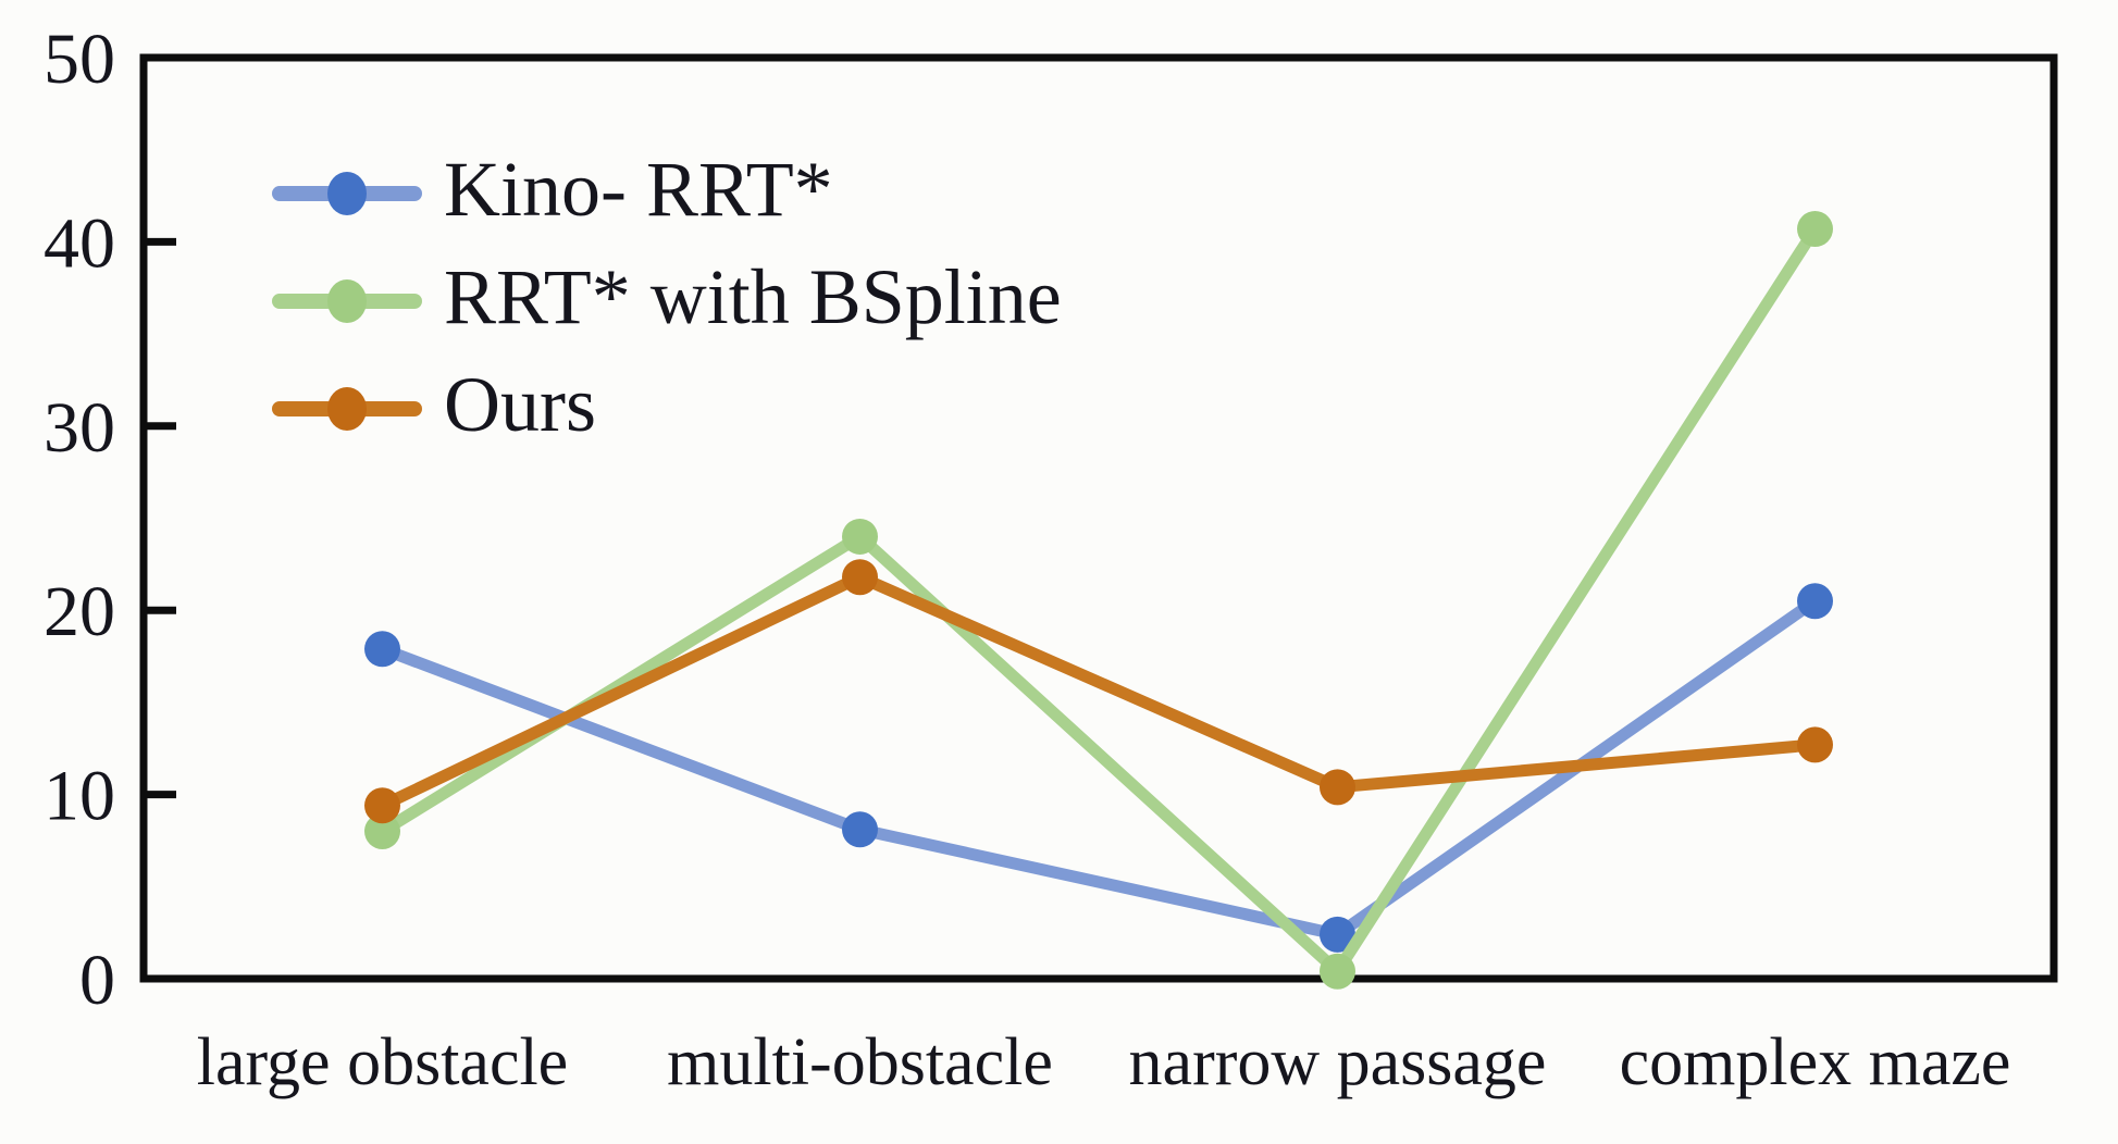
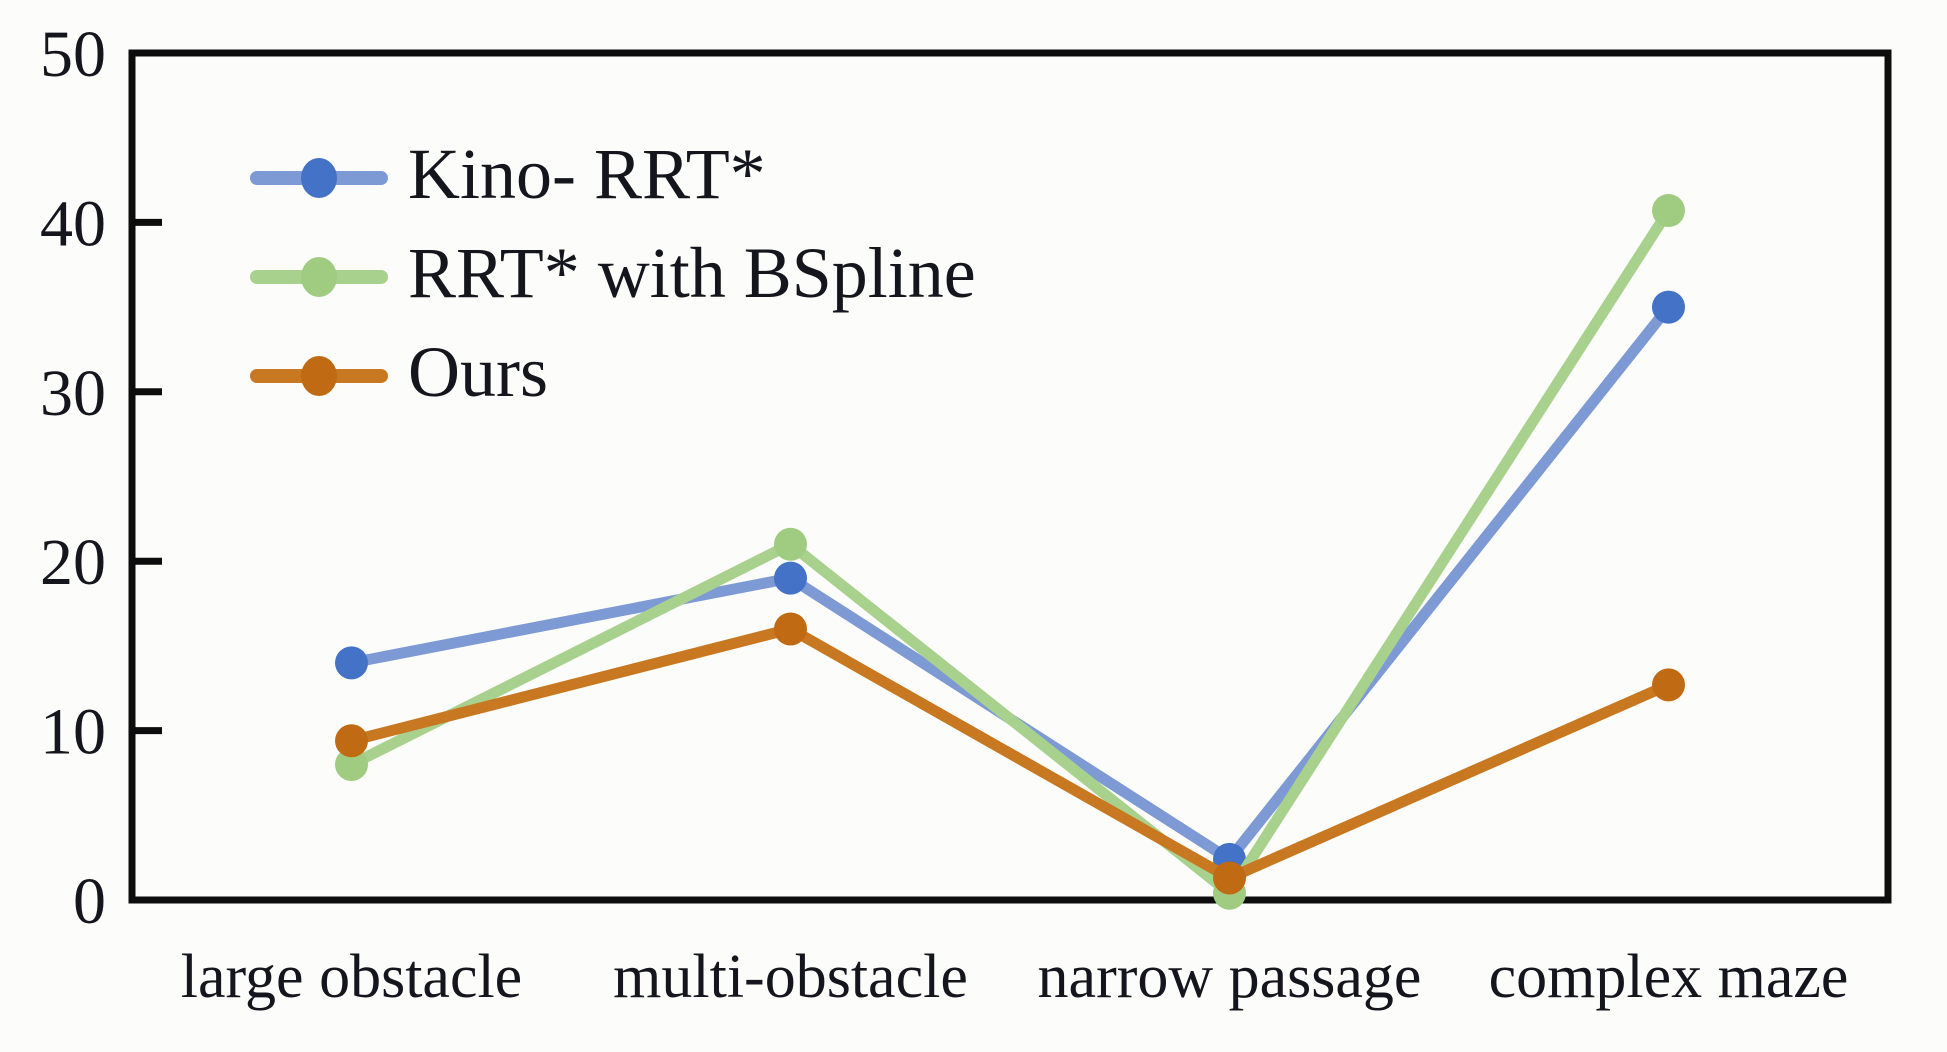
Kino- RRT*/large obstacle: 17.9 -> 14.0
Kino- RRT*/multi-obstacle: 8.1 -> 19.0
RRT* with BSpline/multi-obstacle: 24.0 -> 21.0
Ours/multi-obstacle: 21.8 -> 16.0
Ours/narrow passage: 10.4 -> 1.3
Kino- RRT*/complex maze: 20.5 -> 35.0
